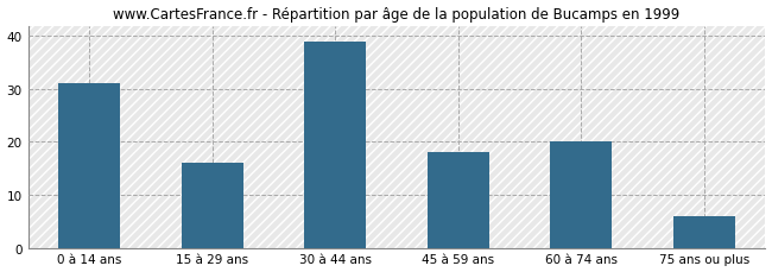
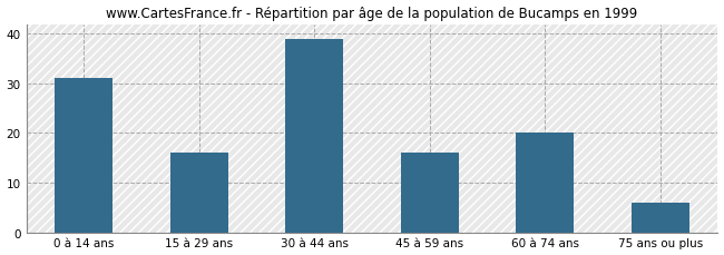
45 à 59 ans: 18 -> 16
